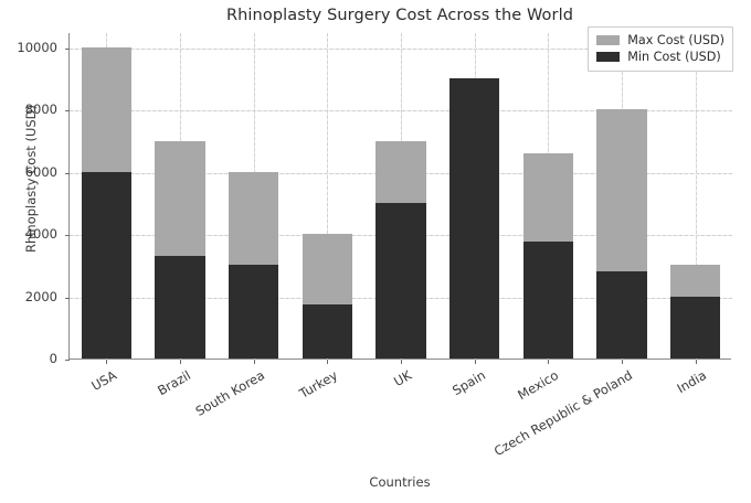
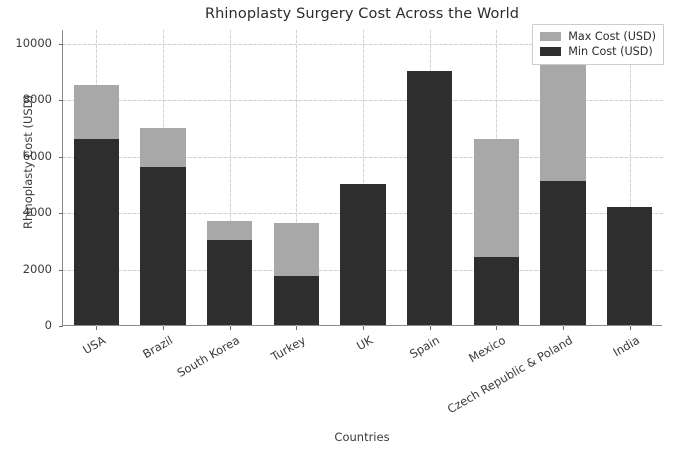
Max Cost (USD)/USA: 10000 -> 8500
Min Cost (USD)/USA: 6000 -> 6600
Min Cost (USD)/Brazil: 3300 -> 5600
Max Cost (USD)/South Korea: 6000 -> 3700
Max Cost (USD)/Turkey: 4000 -> 3600
Max Cost (USD)/UK: 7000 -> 3100
Min Cost (USD)/Mexico: 3800 -> 2400
Max Cost (USD)/Czech Republic & Poland: 8000 -> 9300
Min Cost (USD)/Czech Republic & Poland: 2800 -> 5100
Min Cost (USD)/India: 2000 -> 4200
